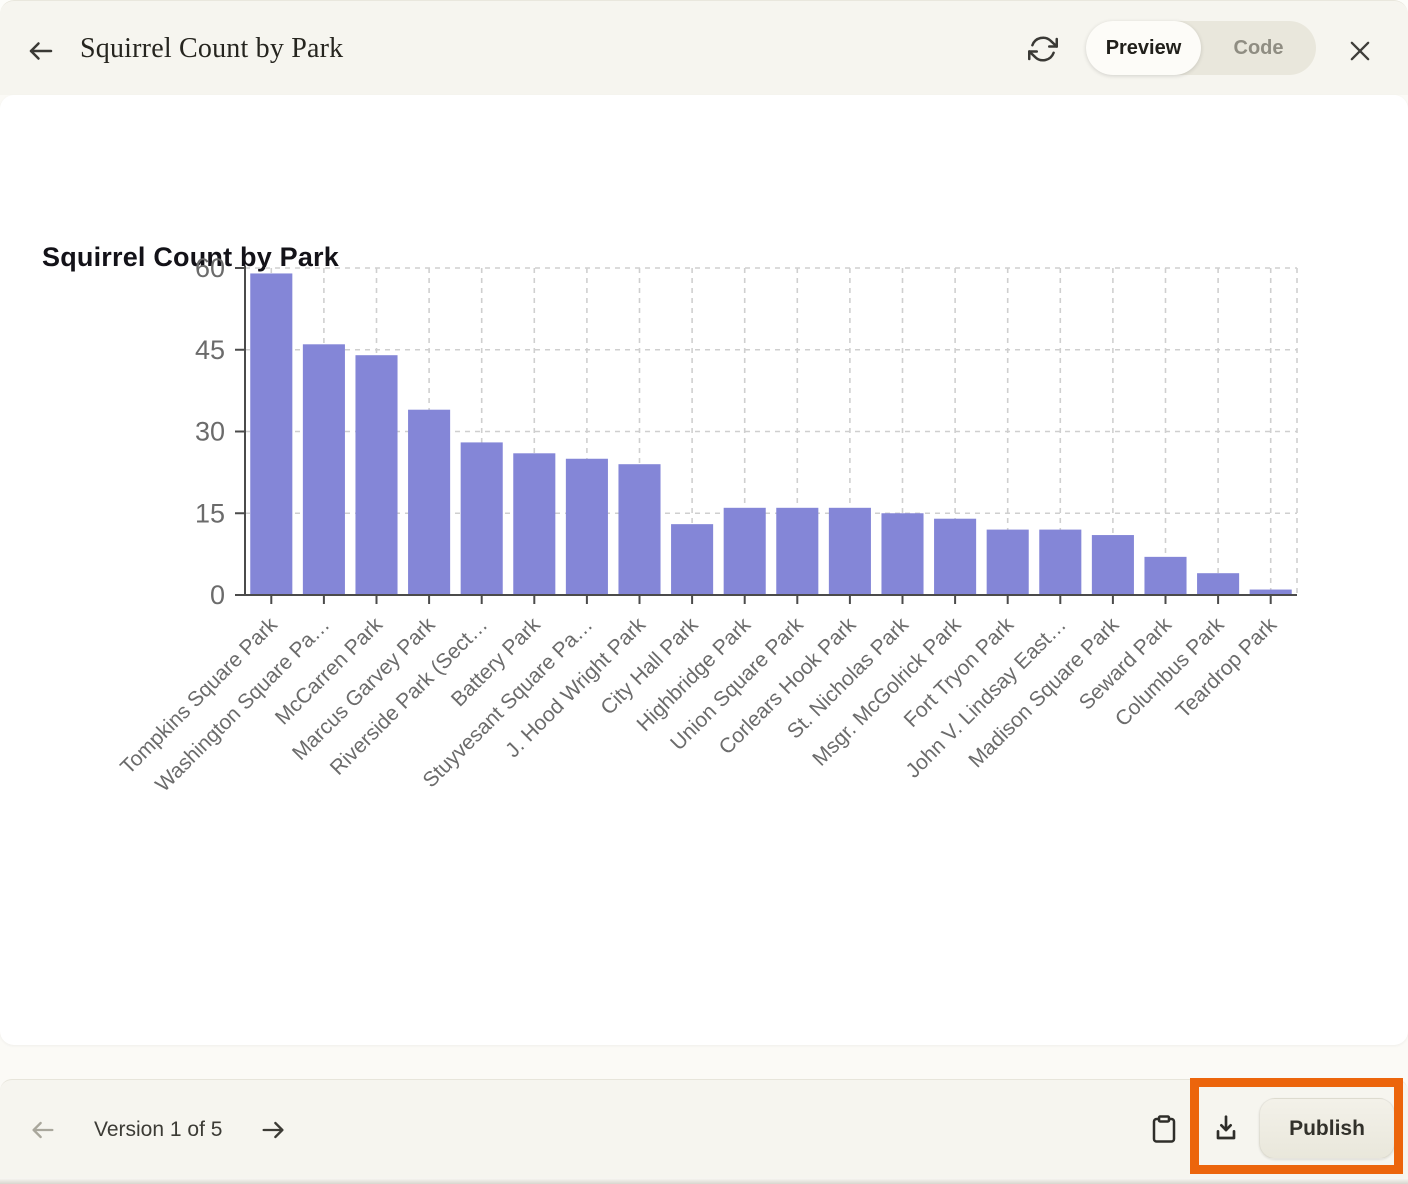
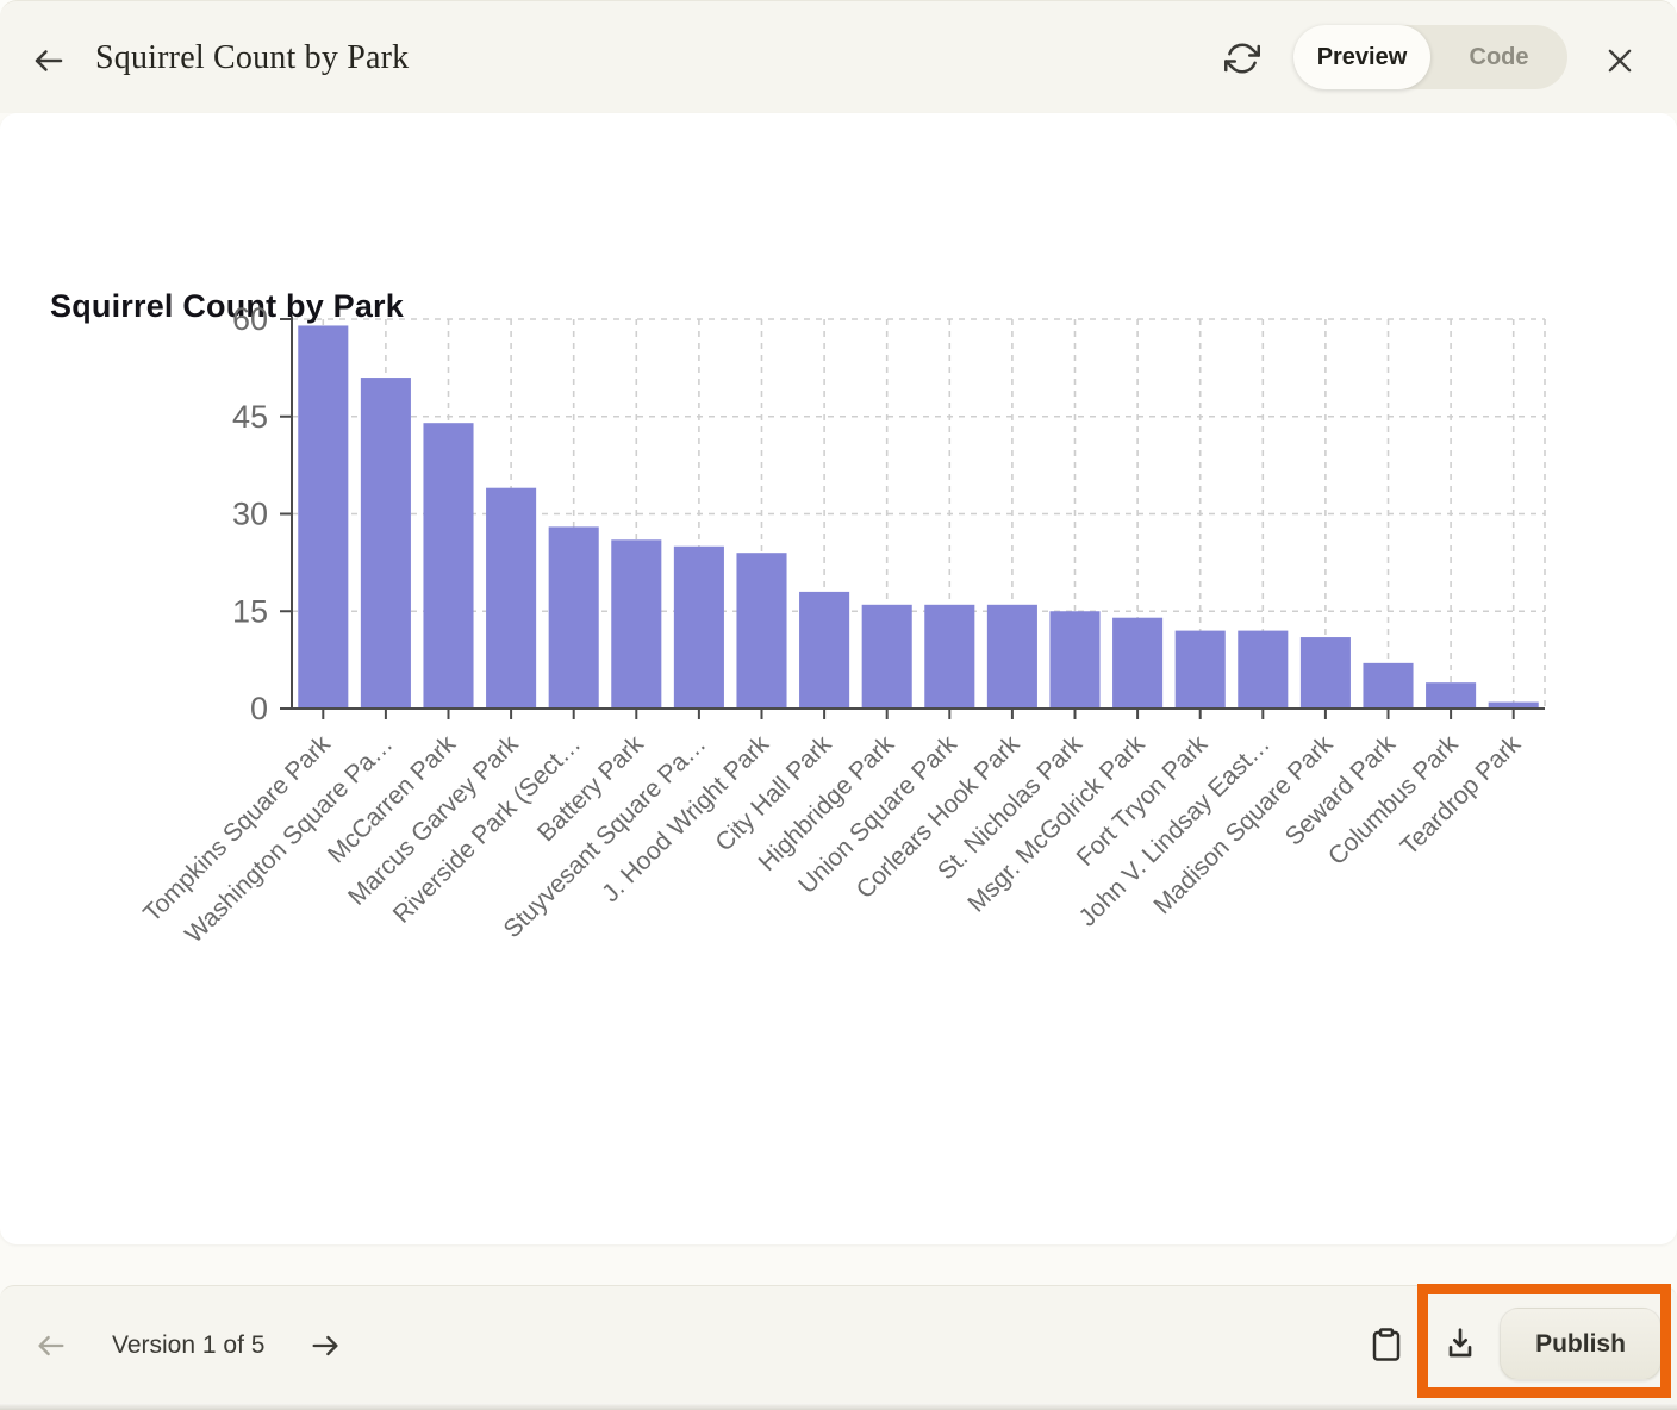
Washington Square Pa…: 46 -> 51
City Hall Park: 13 -> 18
